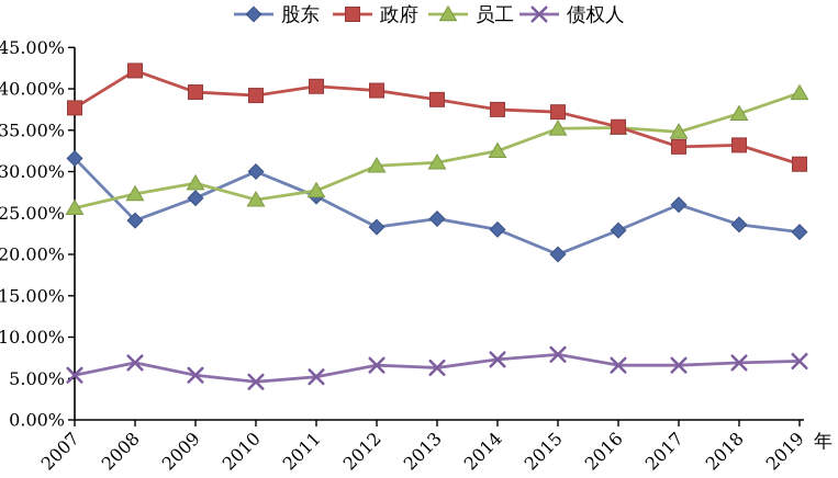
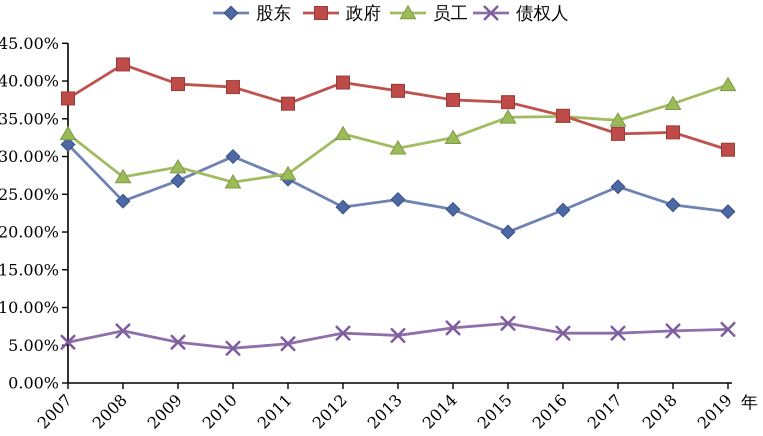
员工/2007: 26% -> 33%
政府/2011: 40% -> 37%
员工/2012: 31% -> 33%
